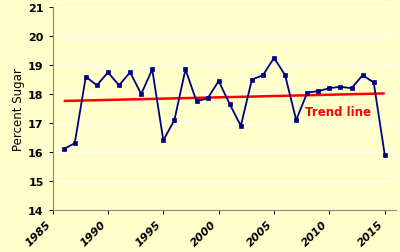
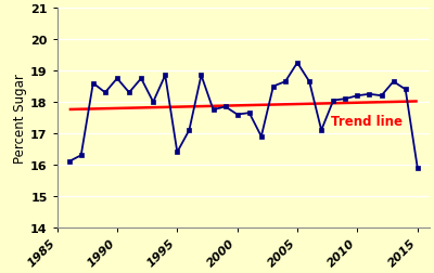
2000: 18.45 -> 17.60
